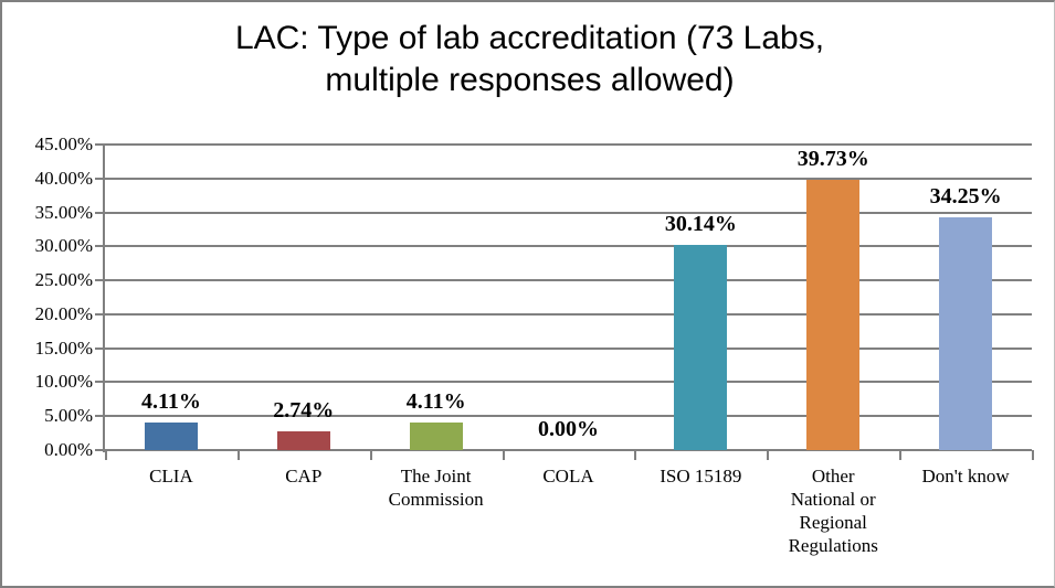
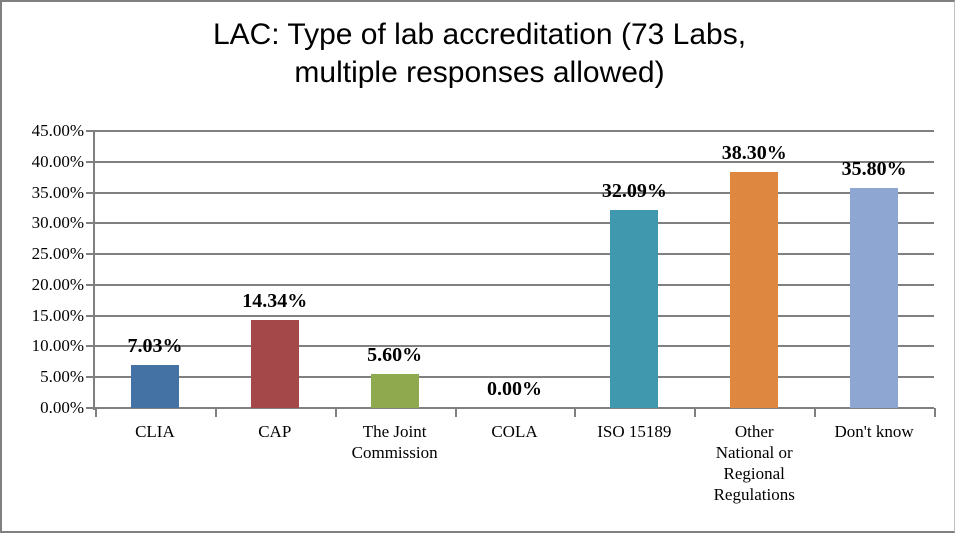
CLIA: 4.11% -> 7.03%
CAP: 2.74% -> 14.34%
The Joint Commission: 4.11% -> 5.60%
ISO 15189: 30.14% -> 32.09%
Other National or Regional Regulations: 39.73% -> 38.30%
Don't know: 34.25% -> 35.80%
